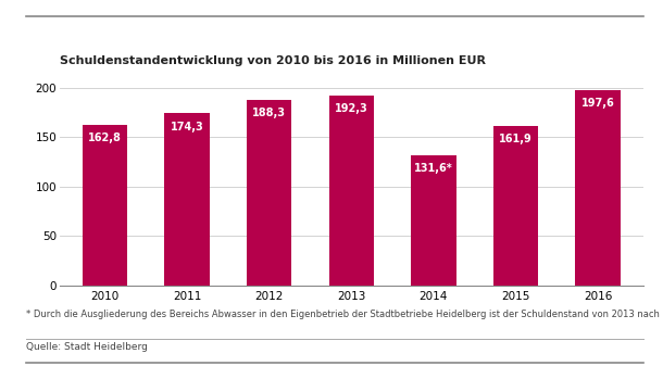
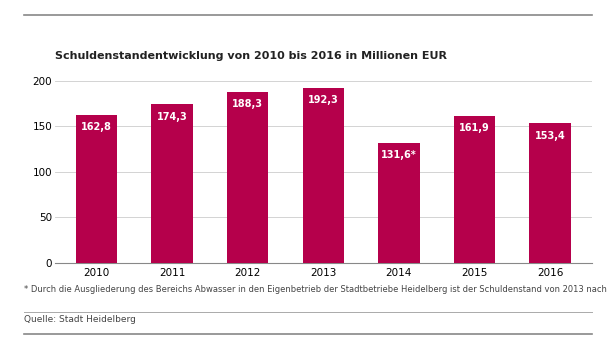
2016: 197,6 -> 153,4
